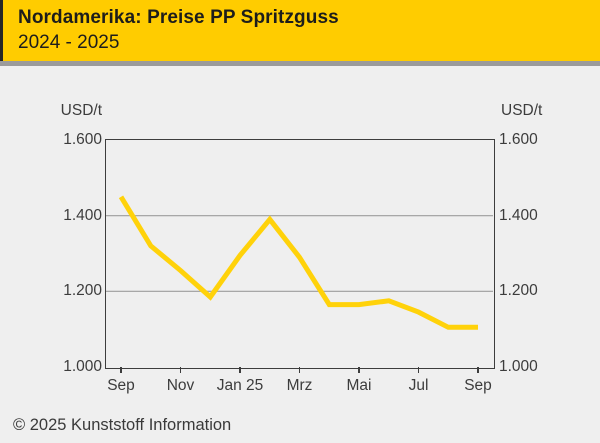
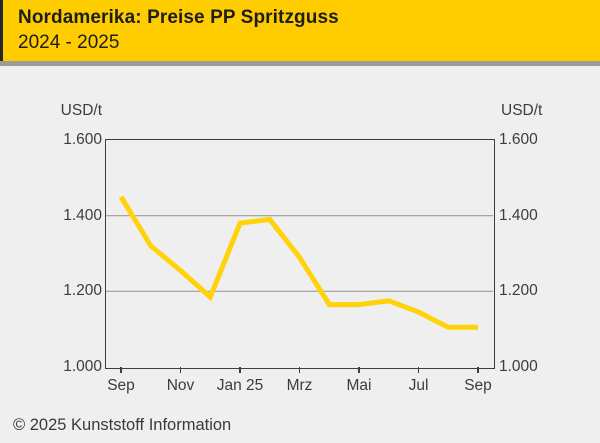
Jan 25: 1300 -> 1380
